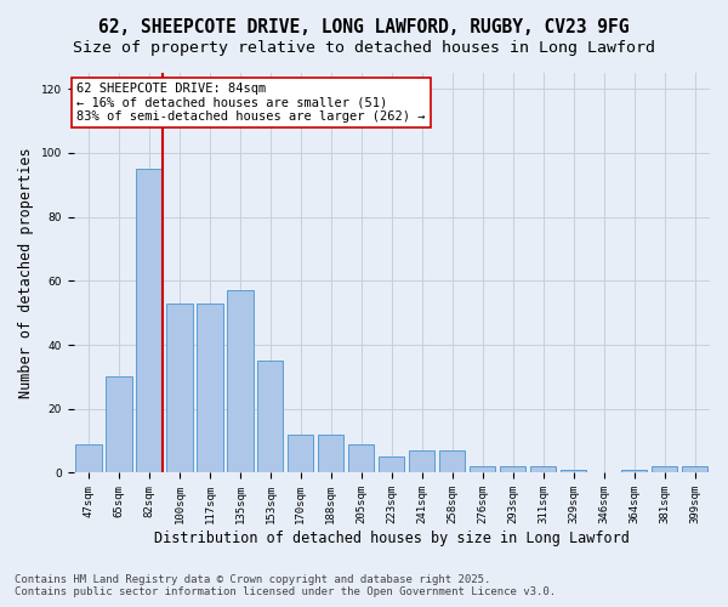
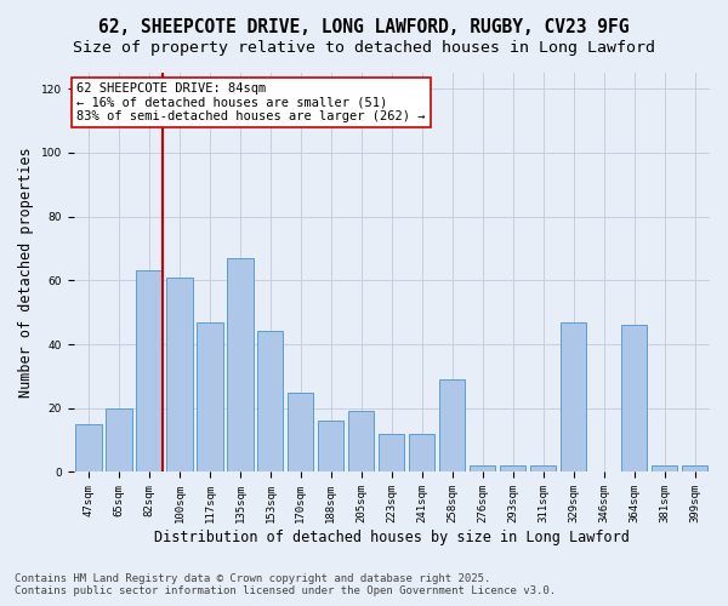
47sqm: 9 -> 15
65sqm: 30 -> 20
82sqm: 95 -> 63
100sqm: 53 -> 61
117sqm: 53 -> 47
135sqm: 57 -> 67
153sqm: 35 -> 44
170sqm: 12 -> 25
188sqm: 12 -> 16
205sqm: 9 -> 19
223sqm: 5 -> 12
241sqm: 7 -> 12
258sqm: 7 -> 29
329sqm: 1 -> 47
364sqm: 1 -> 46
